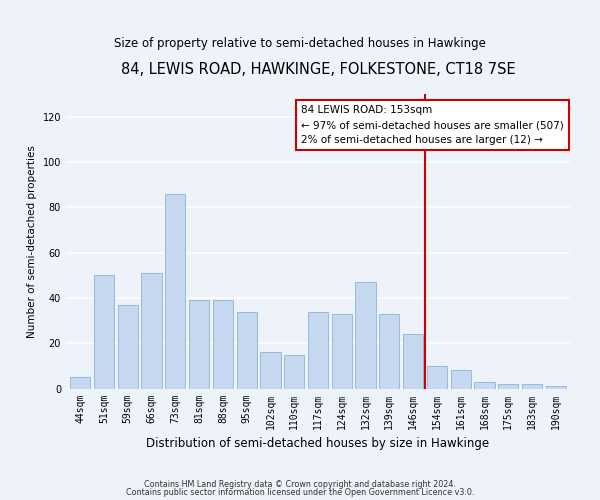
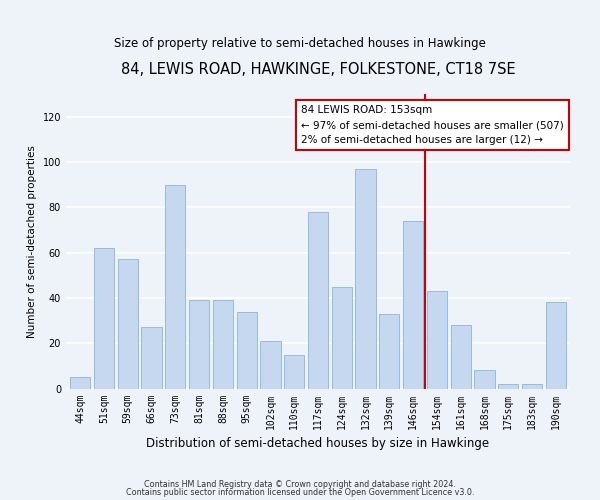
51sqm: 50 -> 62
59sqm: 37 -> 57
66sqm: 51 -> 27
73sqm: 86 -> 90
102sqm: 16 -> 21
117sqm: 34 -> 78
124sqm: 33 -> 45
132sqm: 47 -> 97
146sqm: 24 -> 74
154sqm: 10 -> 43
161sqm: 8 -> 28
168sqm: 3 -> 8
190sqm: 1 -> 38
